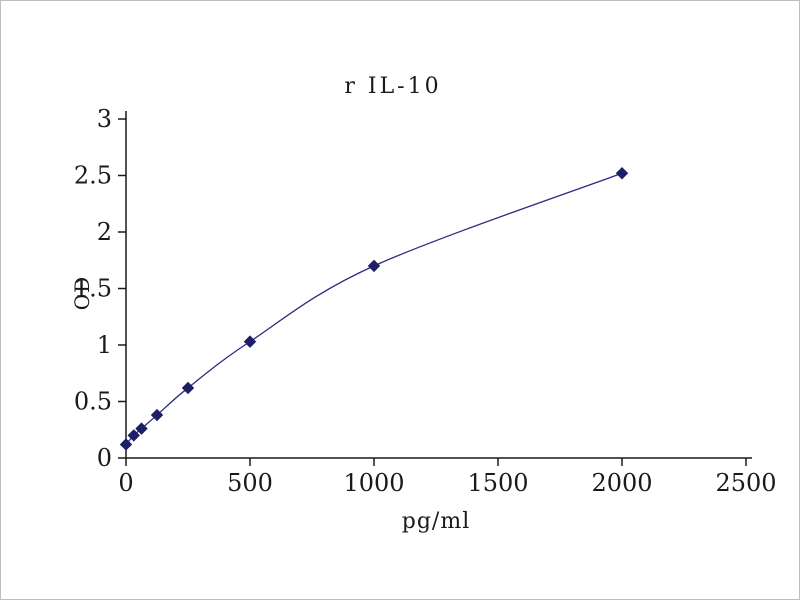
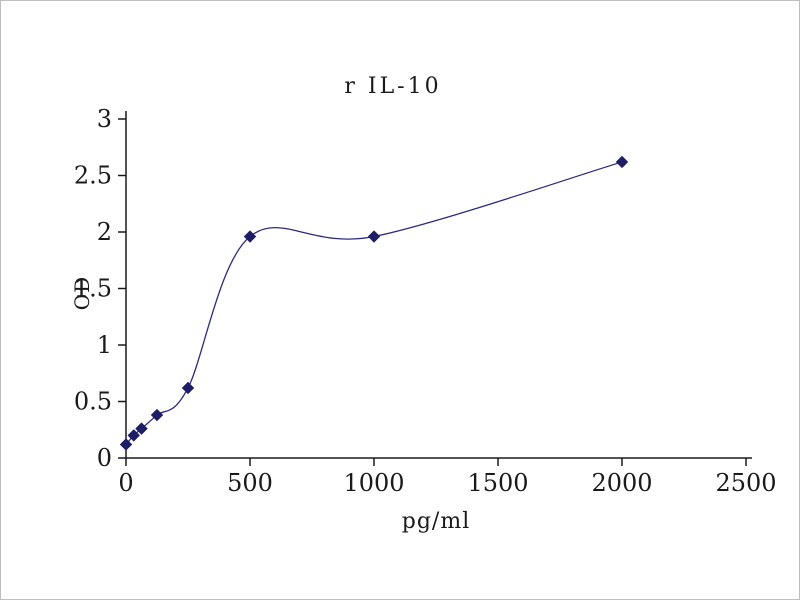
500: 1.03 -> 1.96
1000: 1.70 -> 1.96
2000: 2.52 -> 2.62
